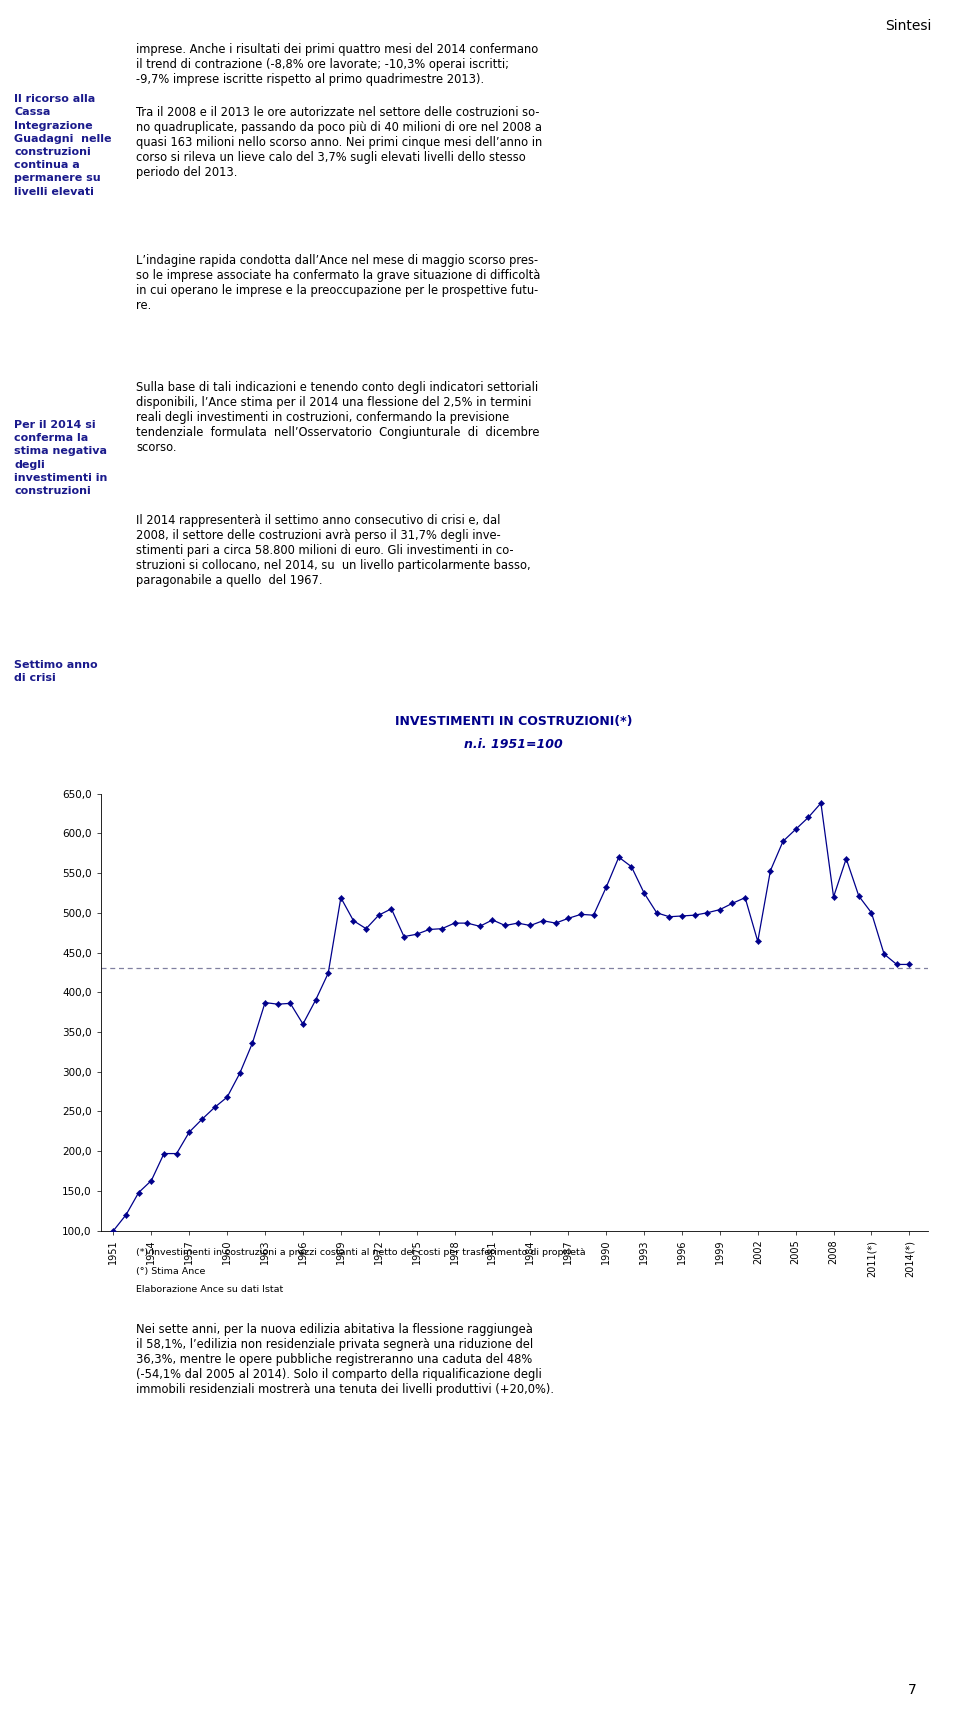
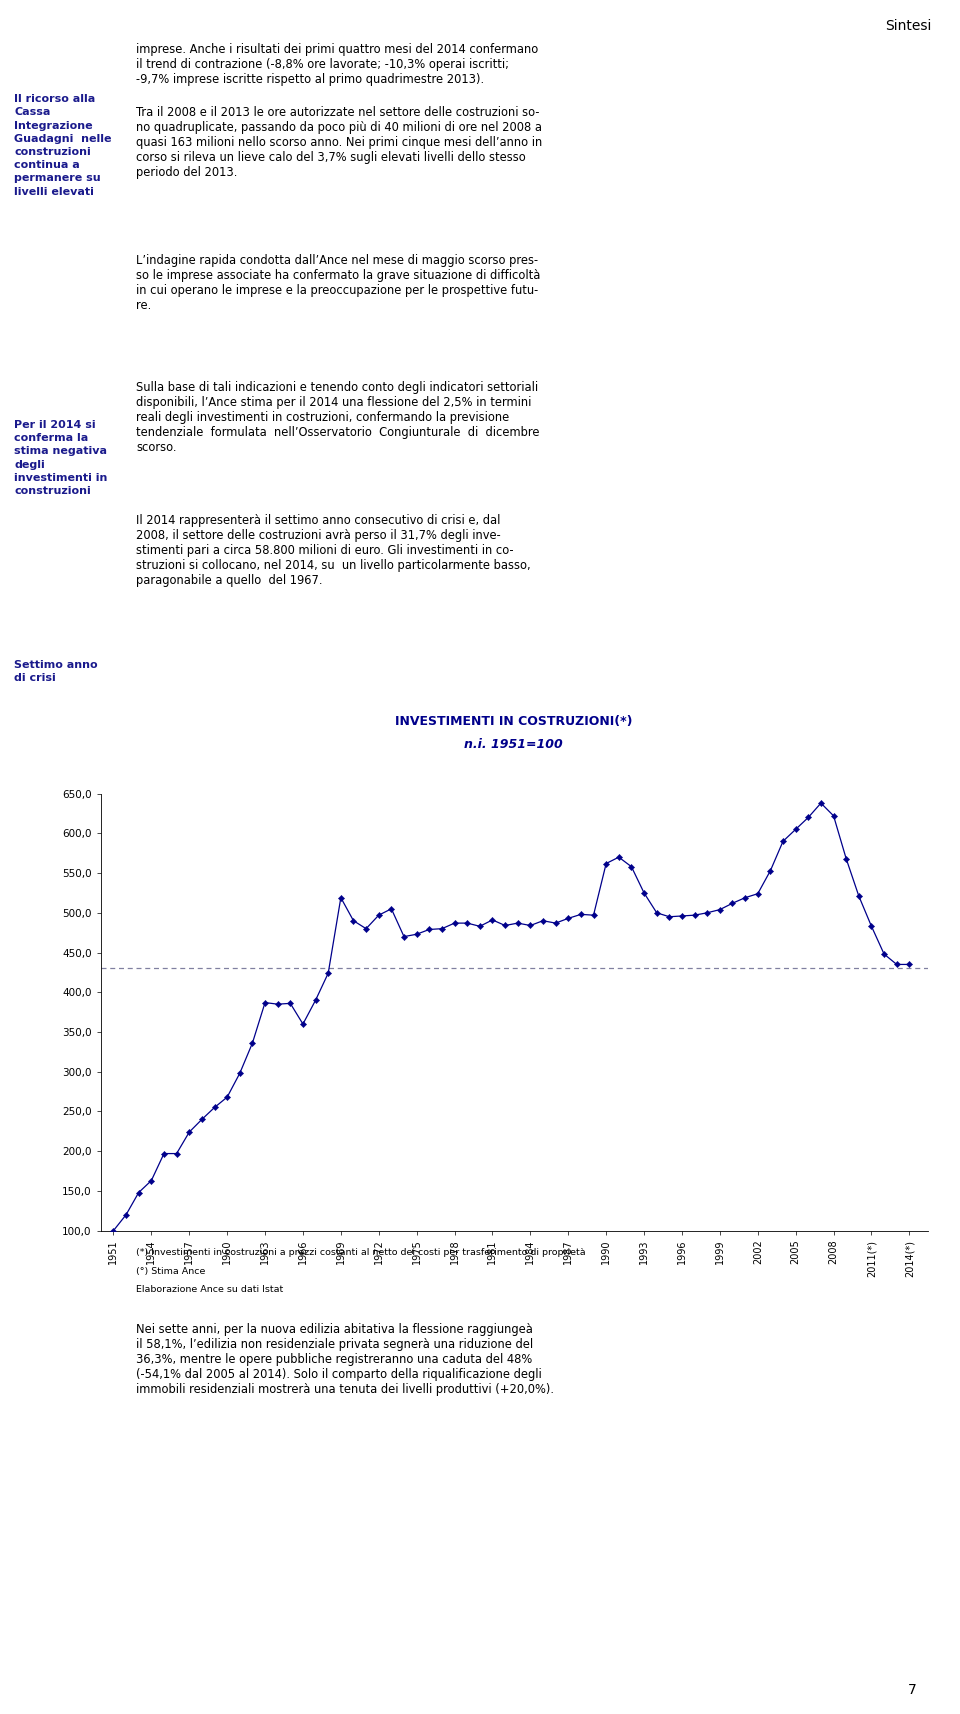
1990: 532 -> 562
2002: 464 -> 524
2008: 520 -> 622
2011(*): 500 -> 483
